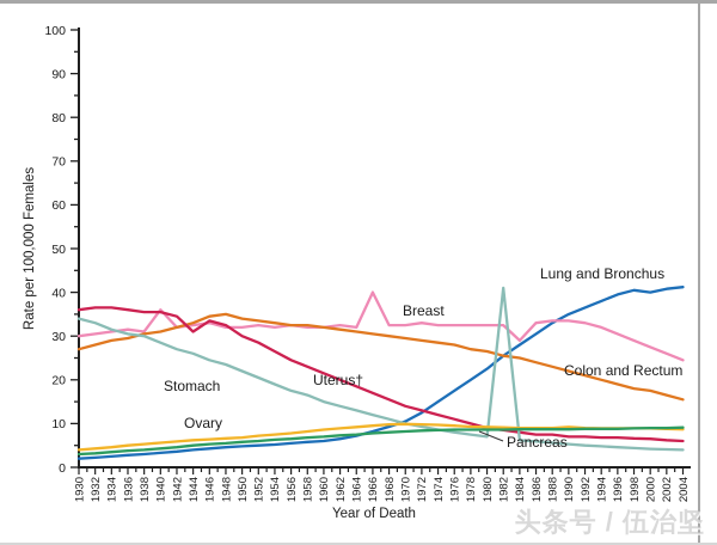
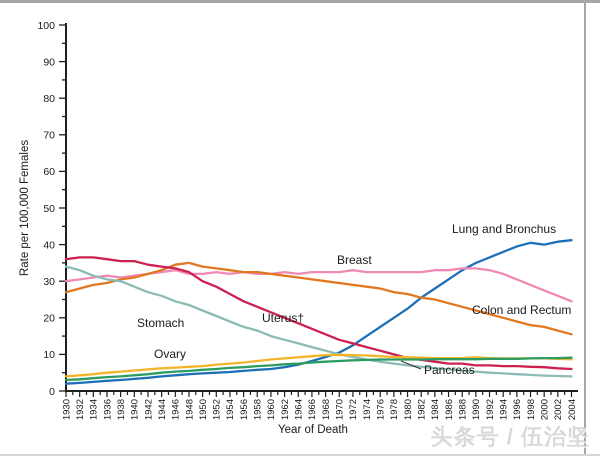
Breast/1940: 36 -> 32
Uterus†/1944: 31 -> 34
Breast/1966: 40 -> 32
Stomach/1982: 41 -> 7
Breast/1984: 29 -> 33
